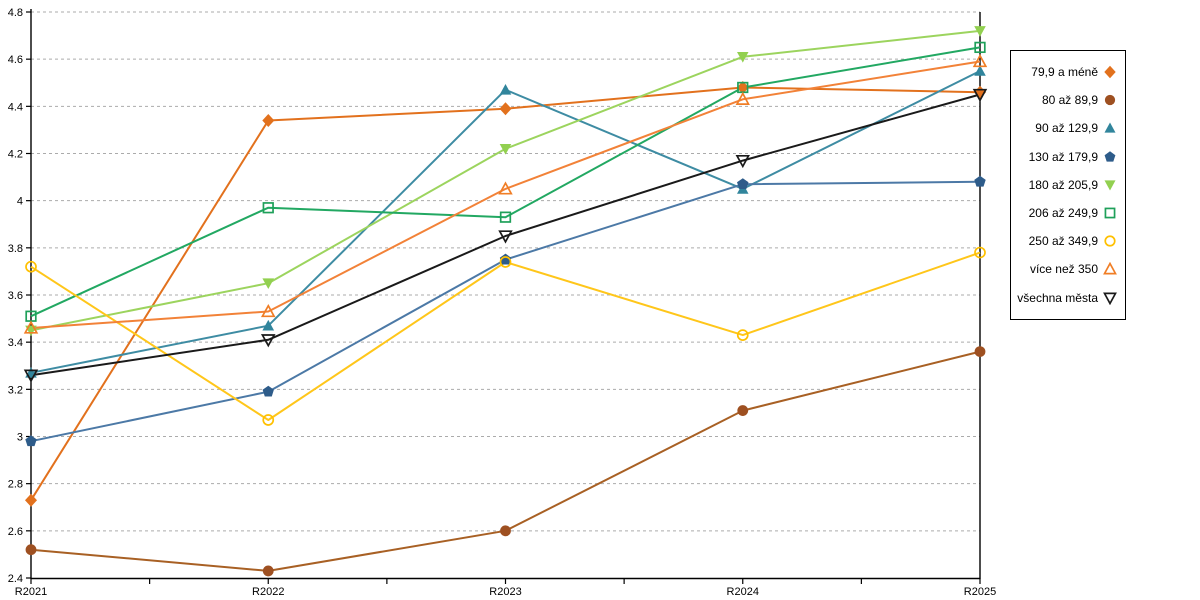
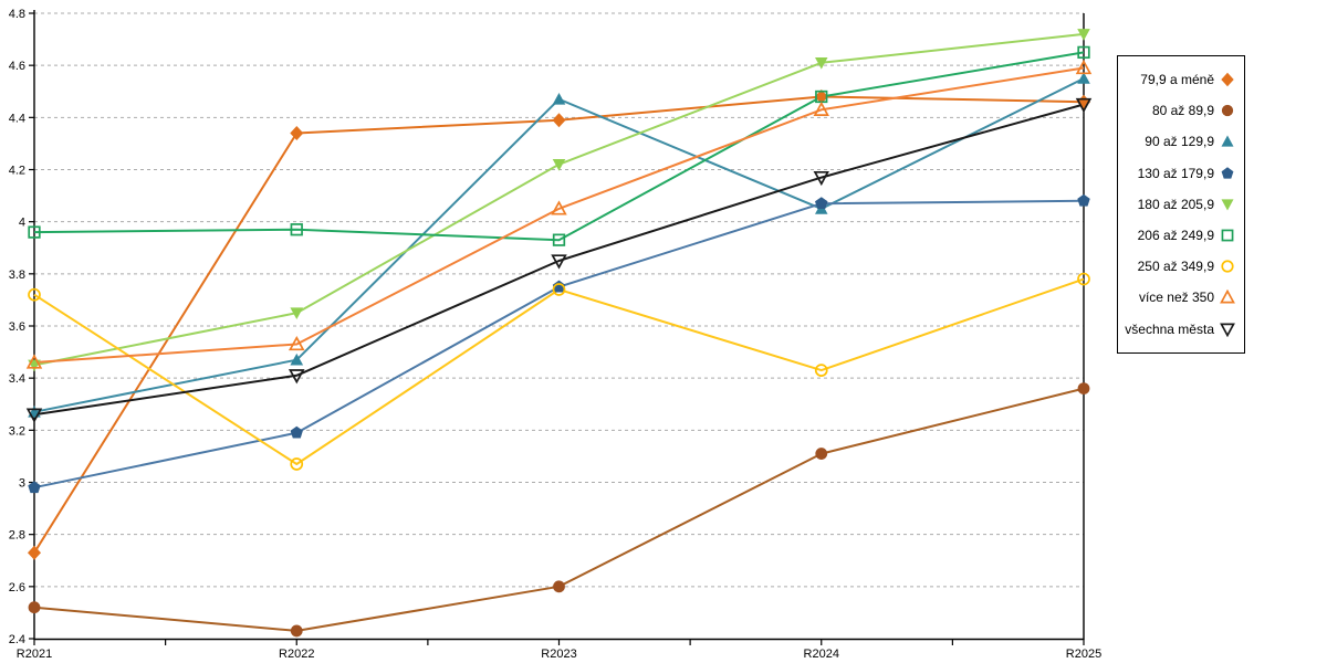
206 až 249,9/R2021: 3.51 -> 3.96
